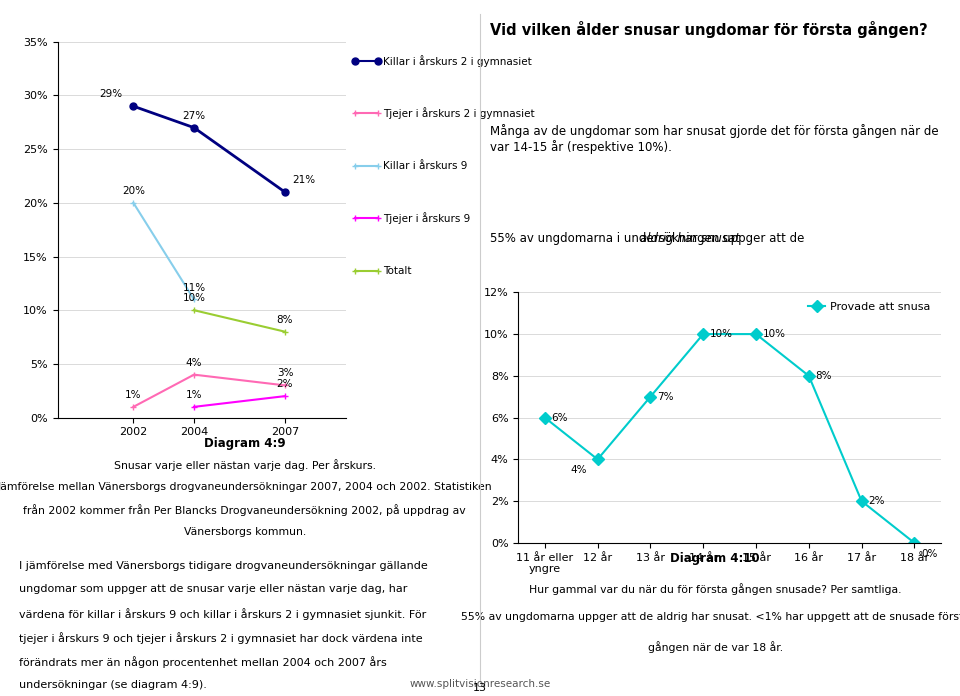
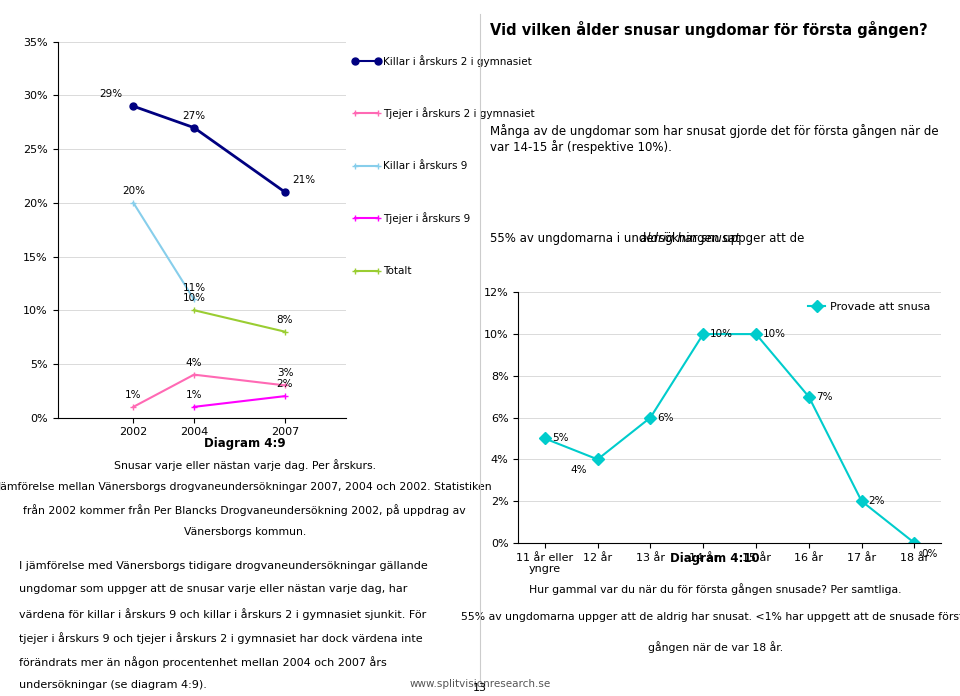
11 år eller yngre: 6% -> 5%
13 år: 7% -> 6%
16 år: 8% -> 7%
